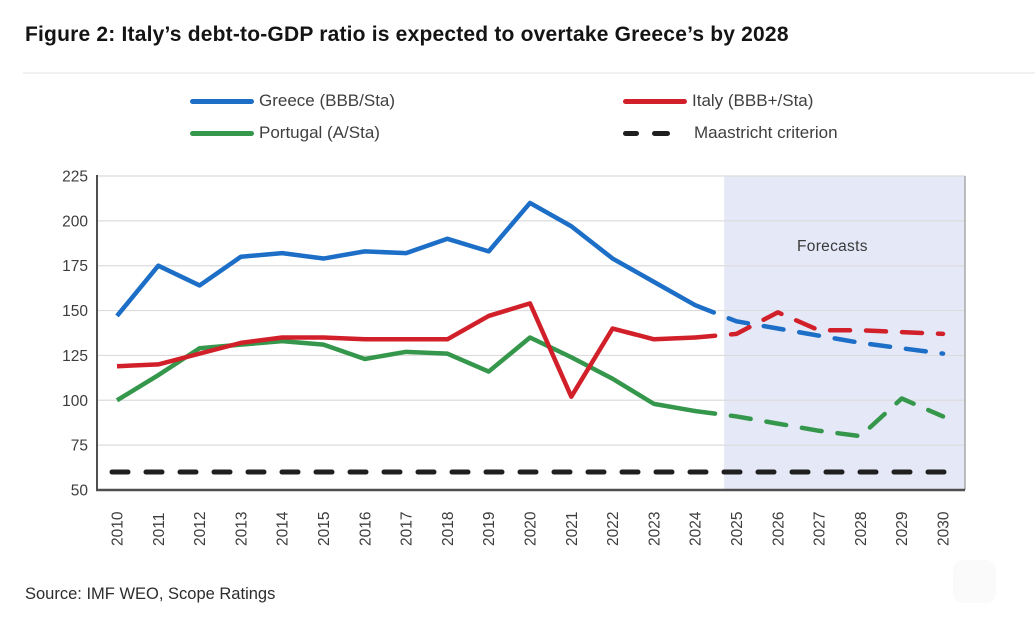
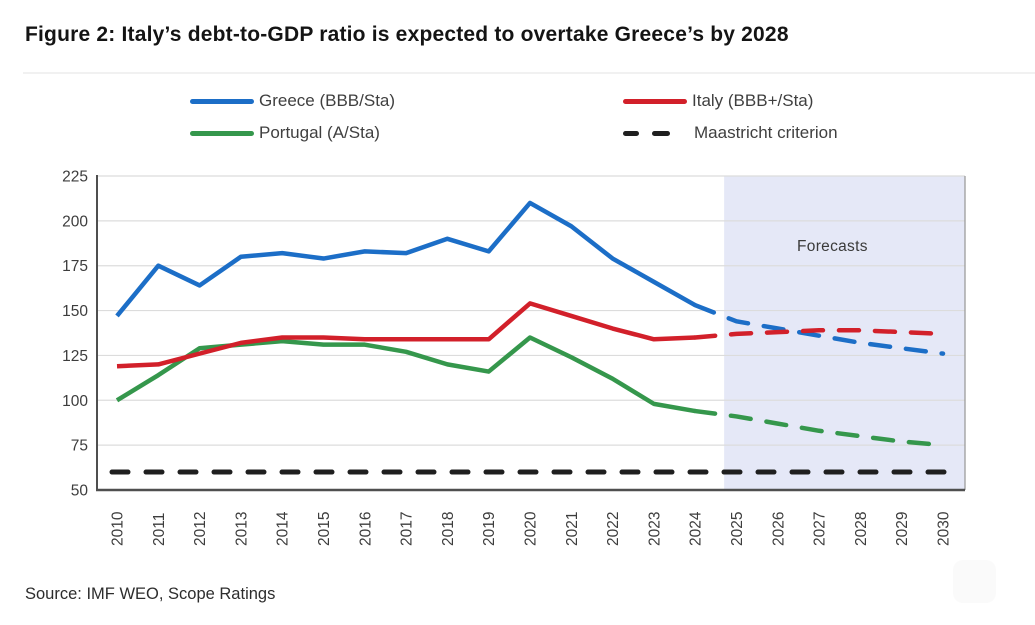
Portugal (A/Sta)/2016: 123 -> 131
Portugal (A/Sta)/2018: 126 -> 120
Italy (BBB+/Sta)/2019: 147 -> 134
Italy (BBB+/Sta)/2021: 102 -> 147
Italy (BBB+/Sta)/2026: 149 -> 138
Portugal (A/Sta)/2029: 101 -> 77
Portugal (A/Sta)/2030: 91 -> 75
